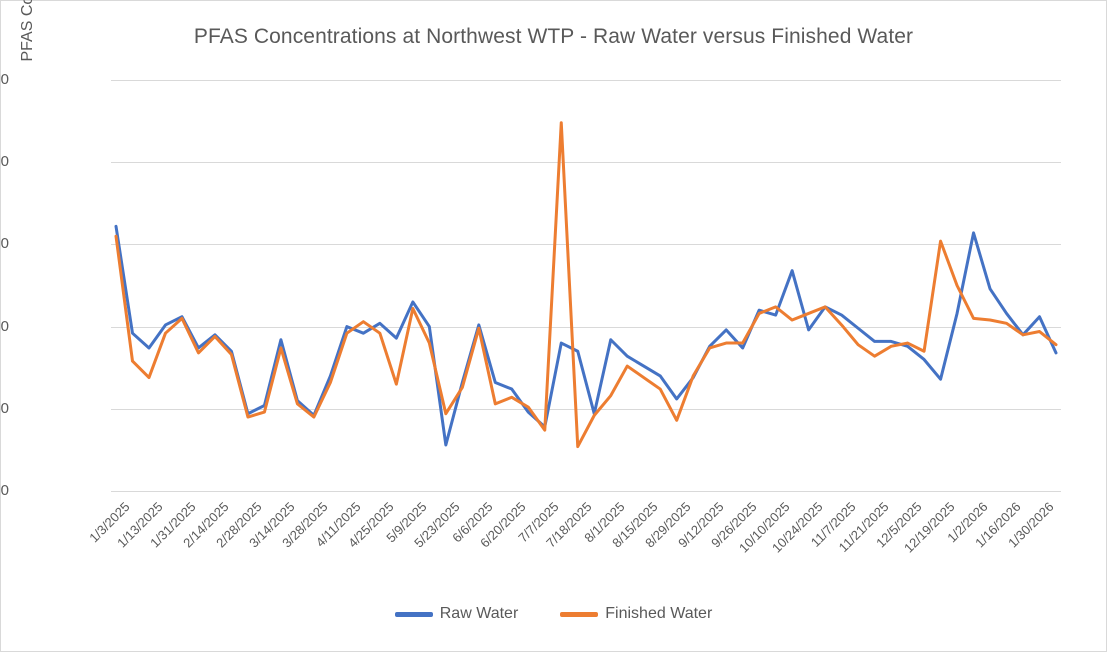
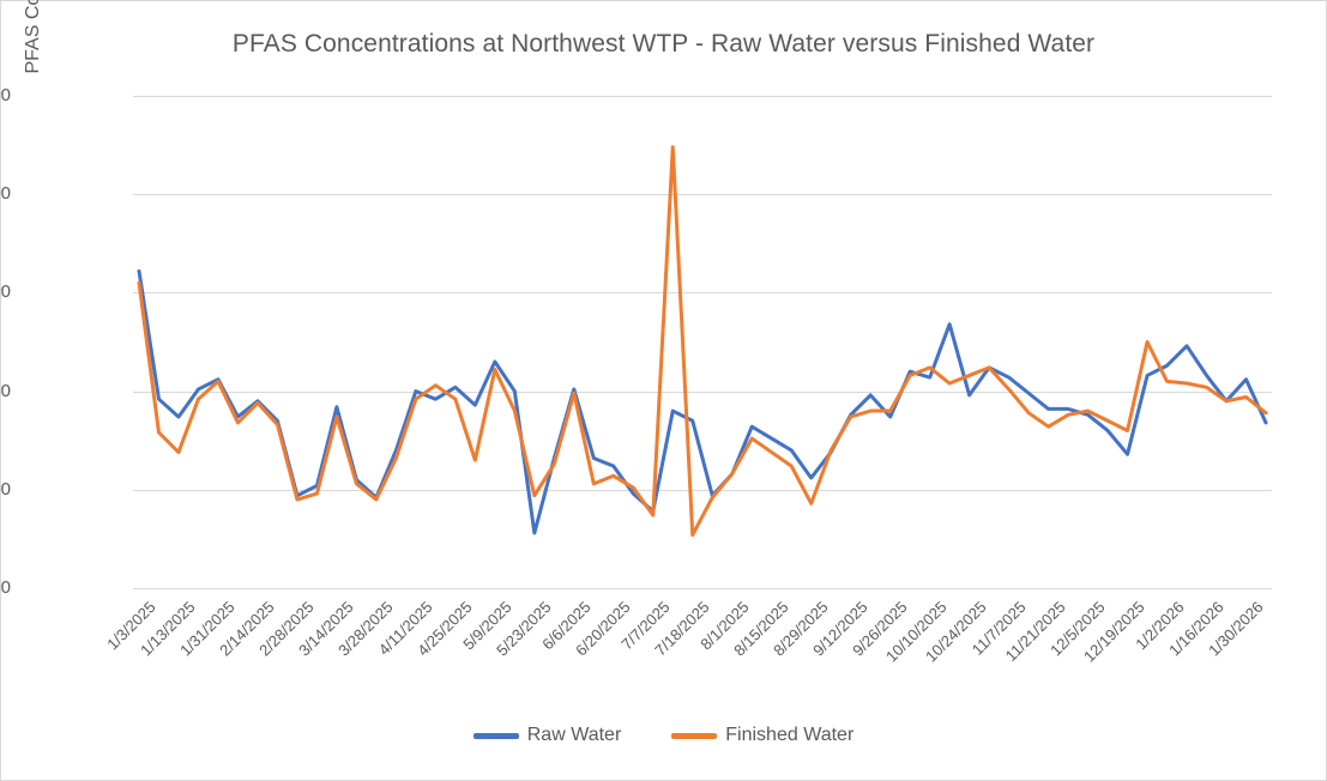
Raw Water/8/1/2025: 92 -> 58
Finished Water/12/19/2025: 152 -> 80
Raw Water/1/2/2026: 157 -> 113
